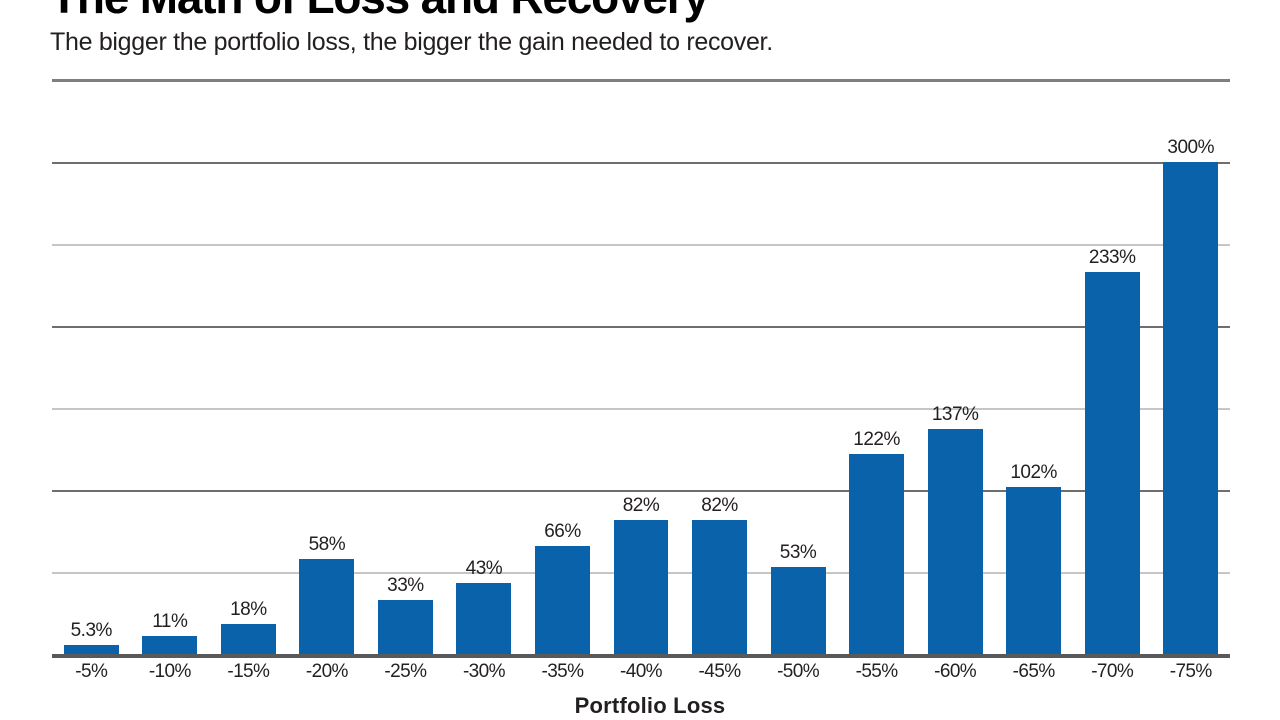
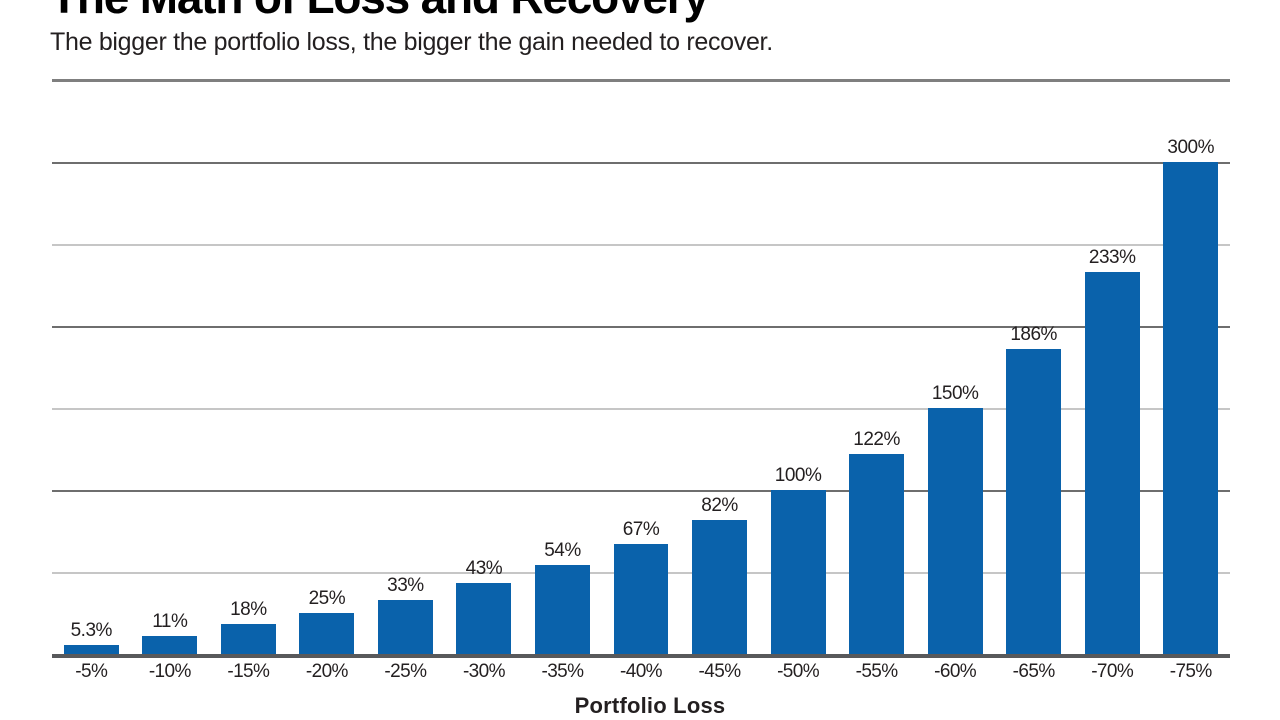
-20%: 58% -> 25%
-35%: 66% -> 54%
-40%: 82% -> 67%
-50%: 53% -> 100%
-60%: 137% -> 150%
-65%: 102% -> 186%
